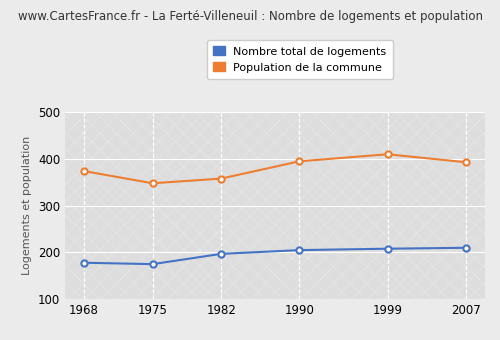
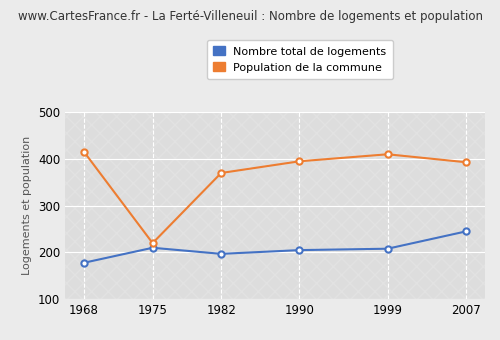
Population de la commune/1968: 374 -> 415
Nombre total de logements/1975: 175 -> 210
Population de la commune/1975: 348 -> 220
Population de la commune/1982: 358 -> 370
Nombre total de logements/2007: 210 -> 245
